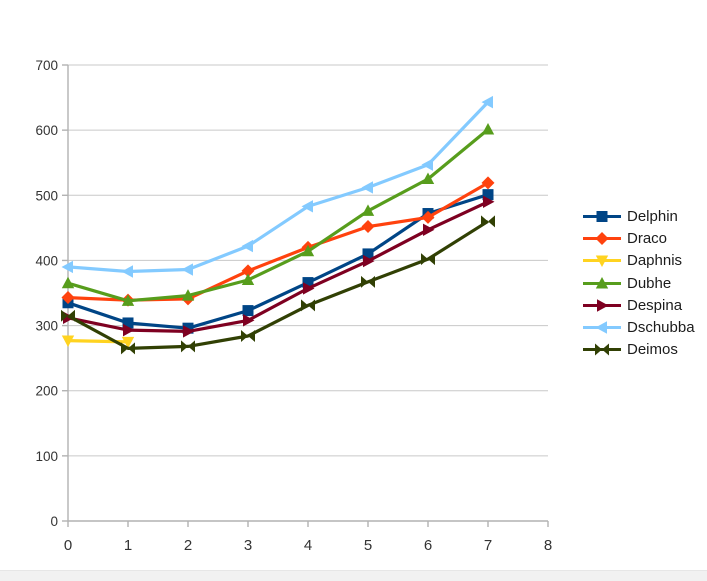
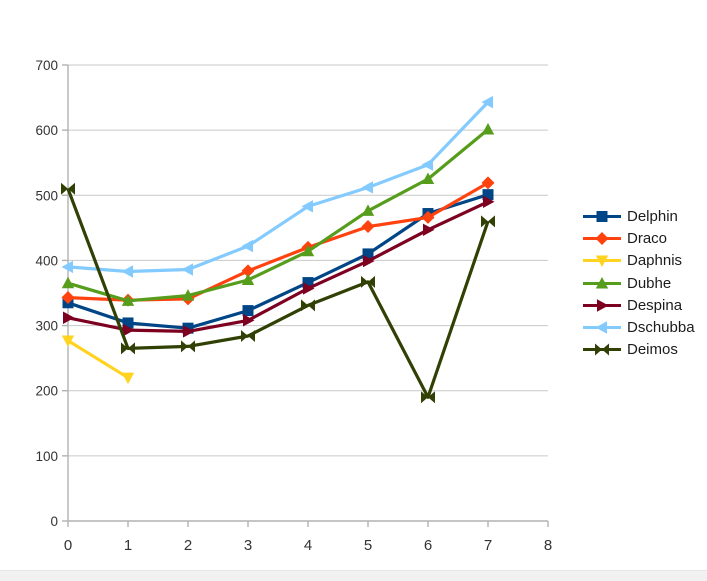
Deimos/0: 320 -> 510
Daphnis/1: 280 -> 220
Deimos/6: 400 -> 190
